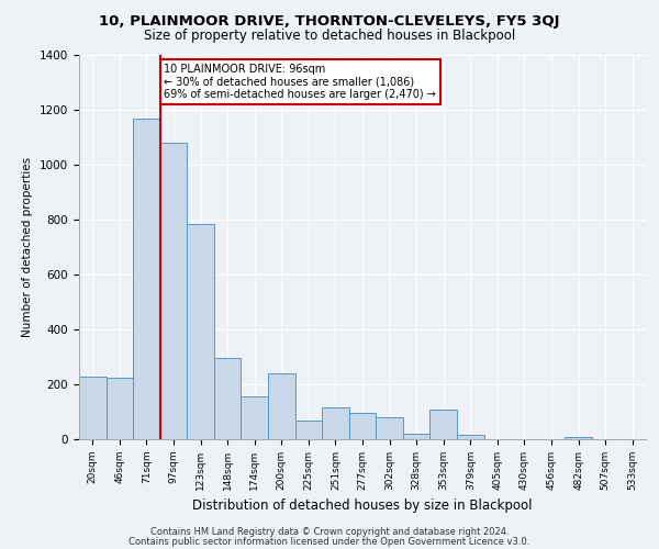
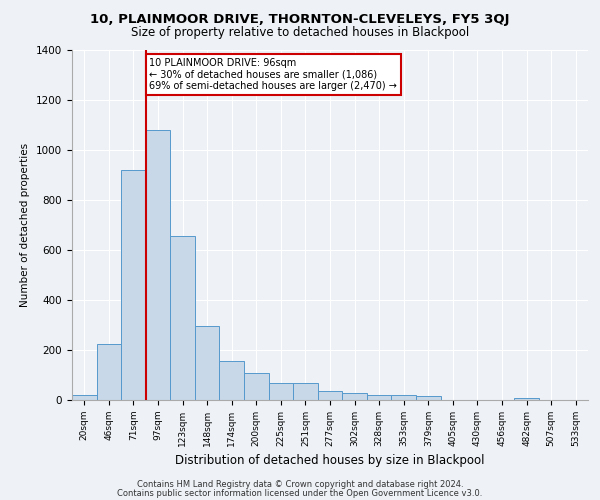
20sqm: 230 -> 20
71sqm: 1170 -> 920
123sqm: 785 -> 655
200sqm: 240 -> 108
251sqm: 115 -> 70
277sqm: 95 -> 38
302sqm: 80 -> 28
353sqm: 110 -> 22
